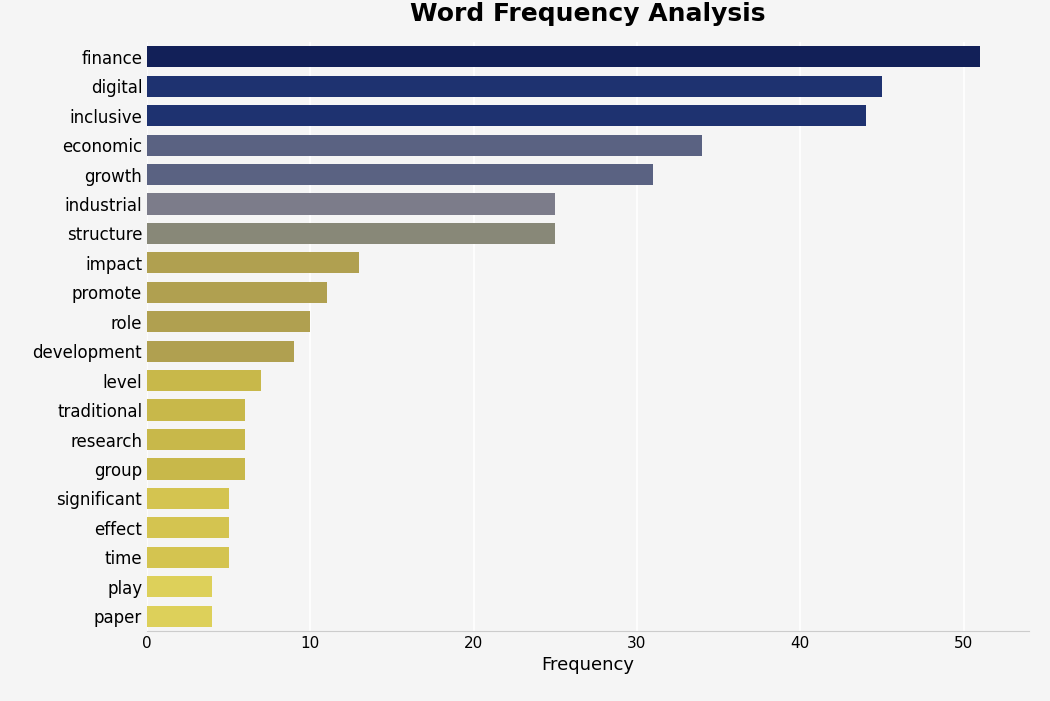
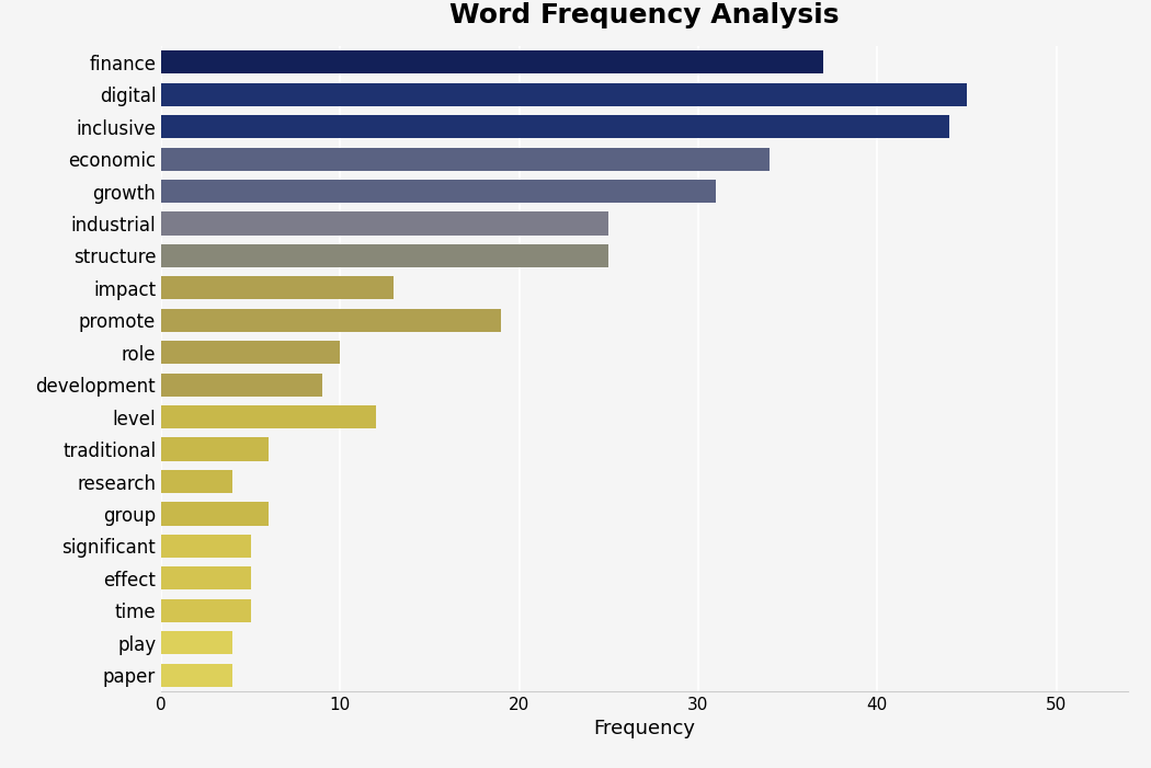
finance: 51 -> 37
promote: 11 -> 19
level: 7 -> 12
research: 6 -> 4
